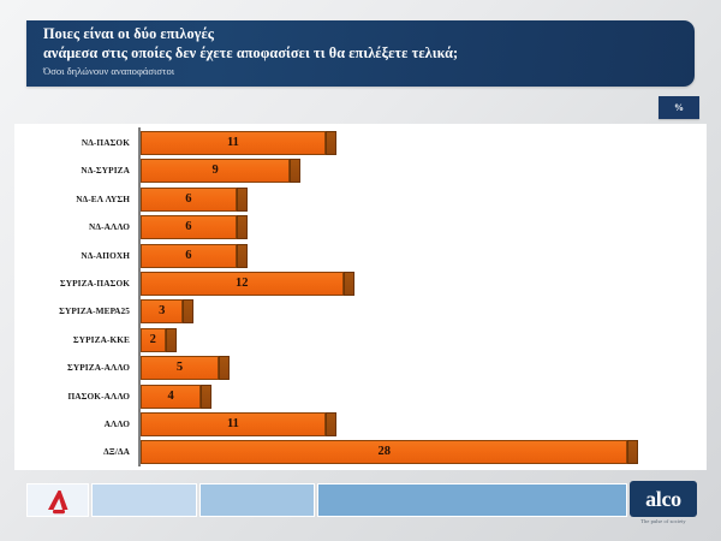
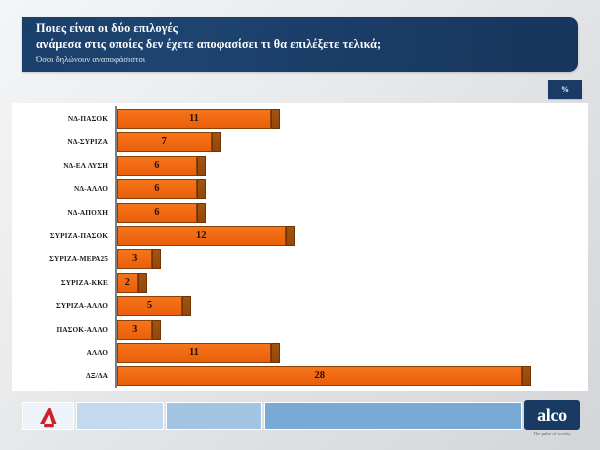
ΝΔ-ΣΥΡΙΖΑ: 9 -> 7
ΠΑΣΟΚ-ΑΛΛΟ: 4 -> 3
